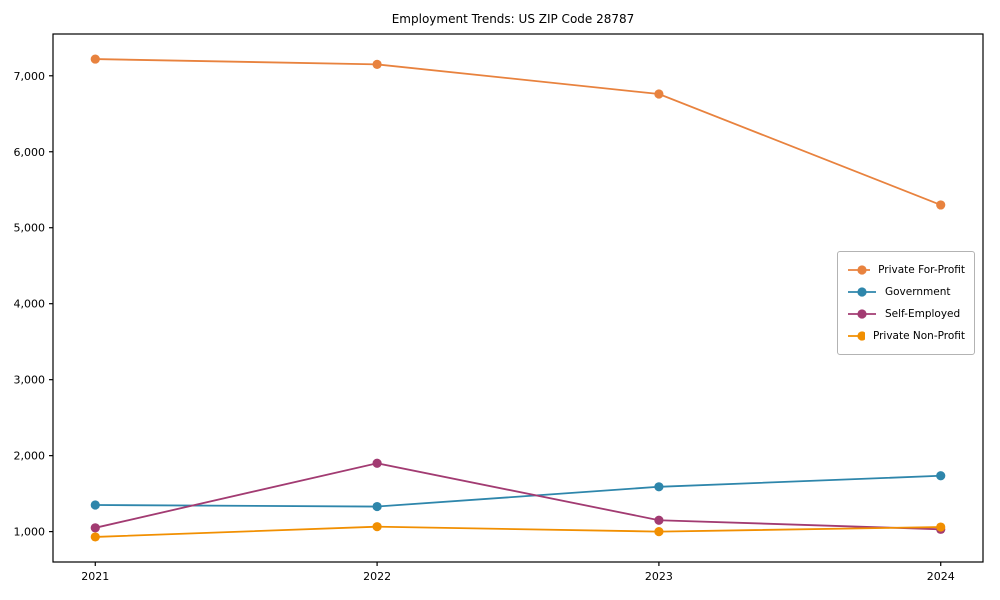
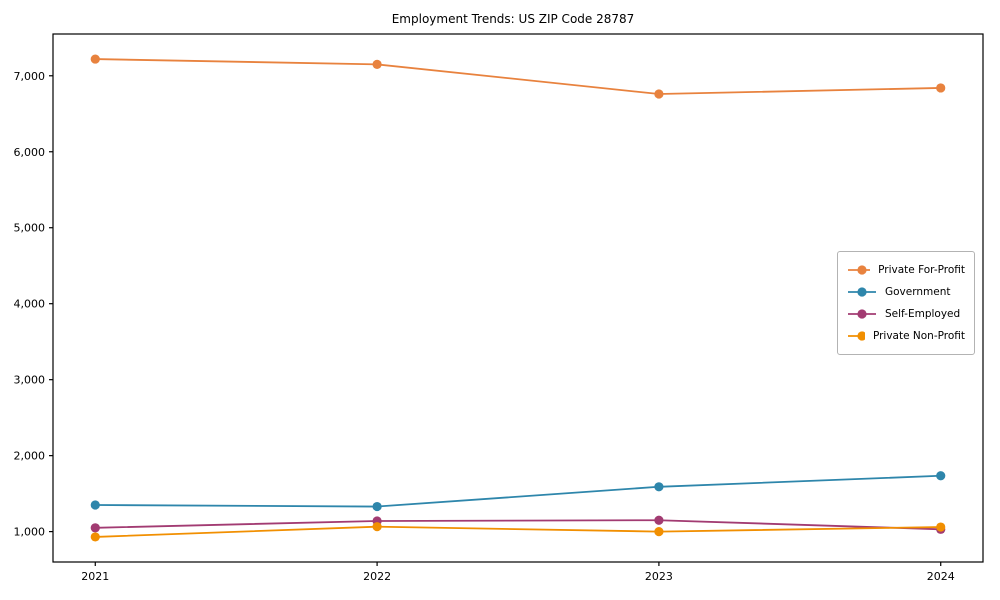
Self-Employed/2022: 1900 -> 1100
Private For-Profit/2024: 5300 -> 6800
